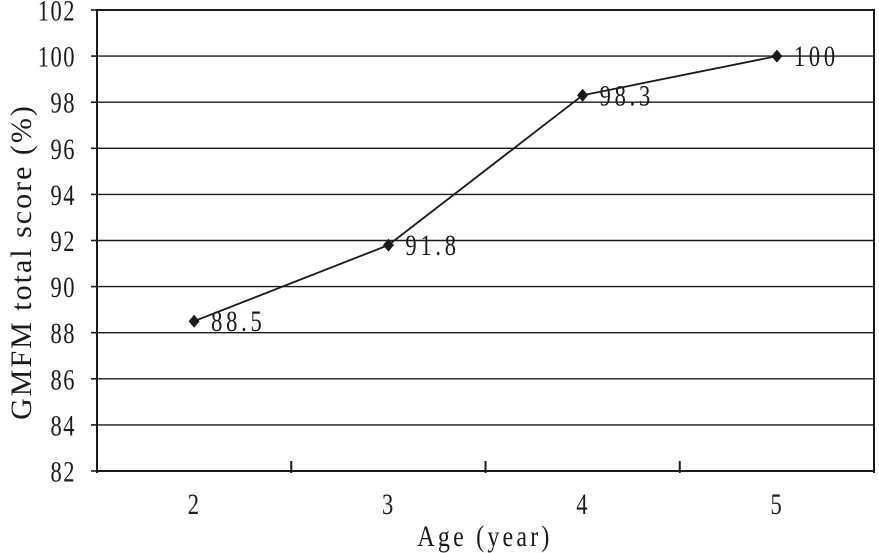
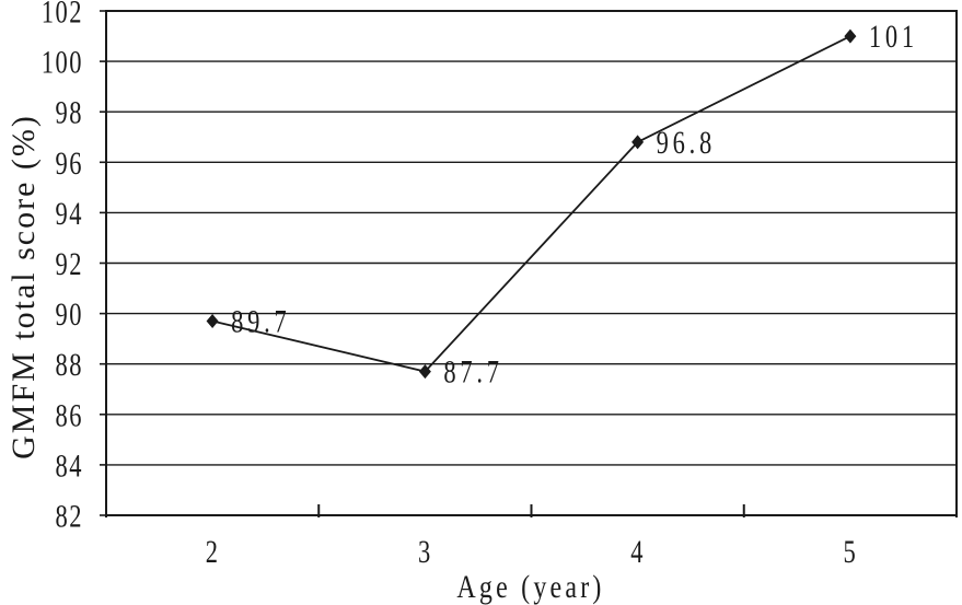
2: 88.5 -> 89.7
3: 91.8 -> 87.7
4: 98.3 -> 96.8
5: 100 -> 101
